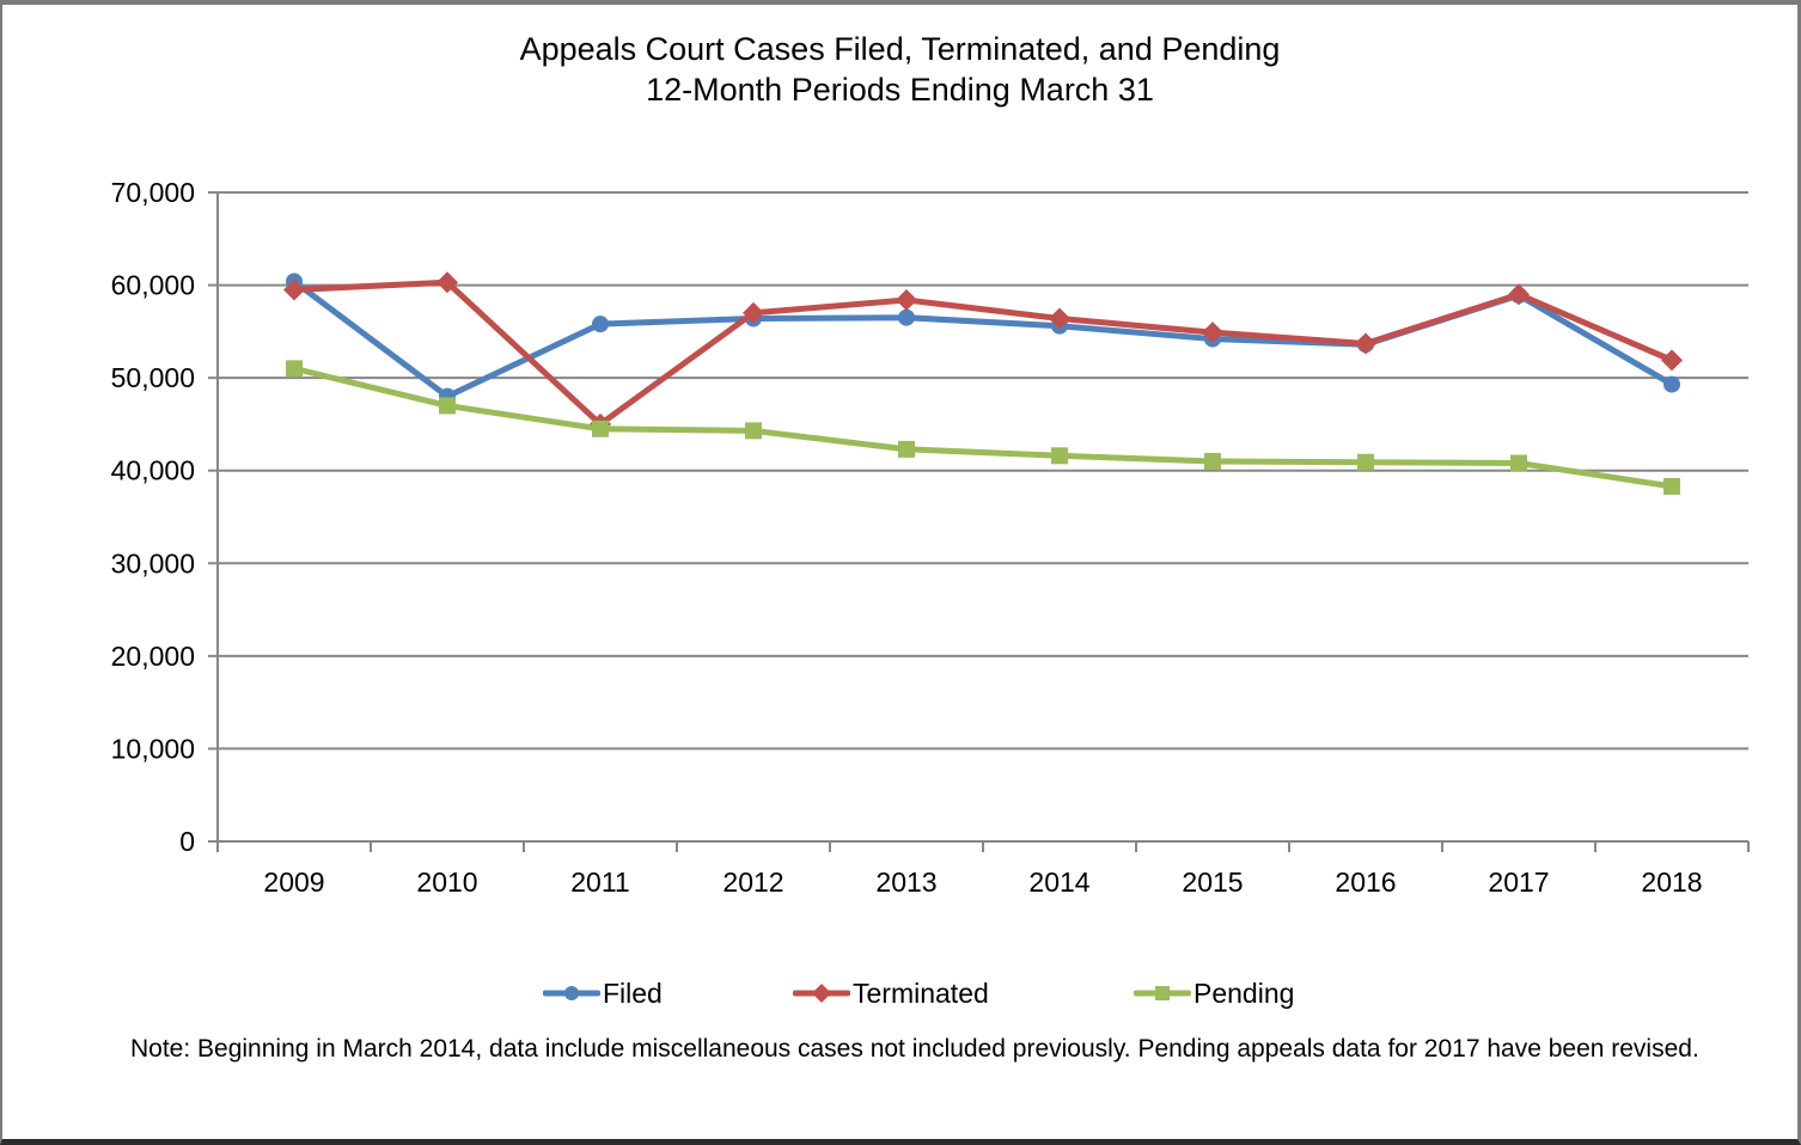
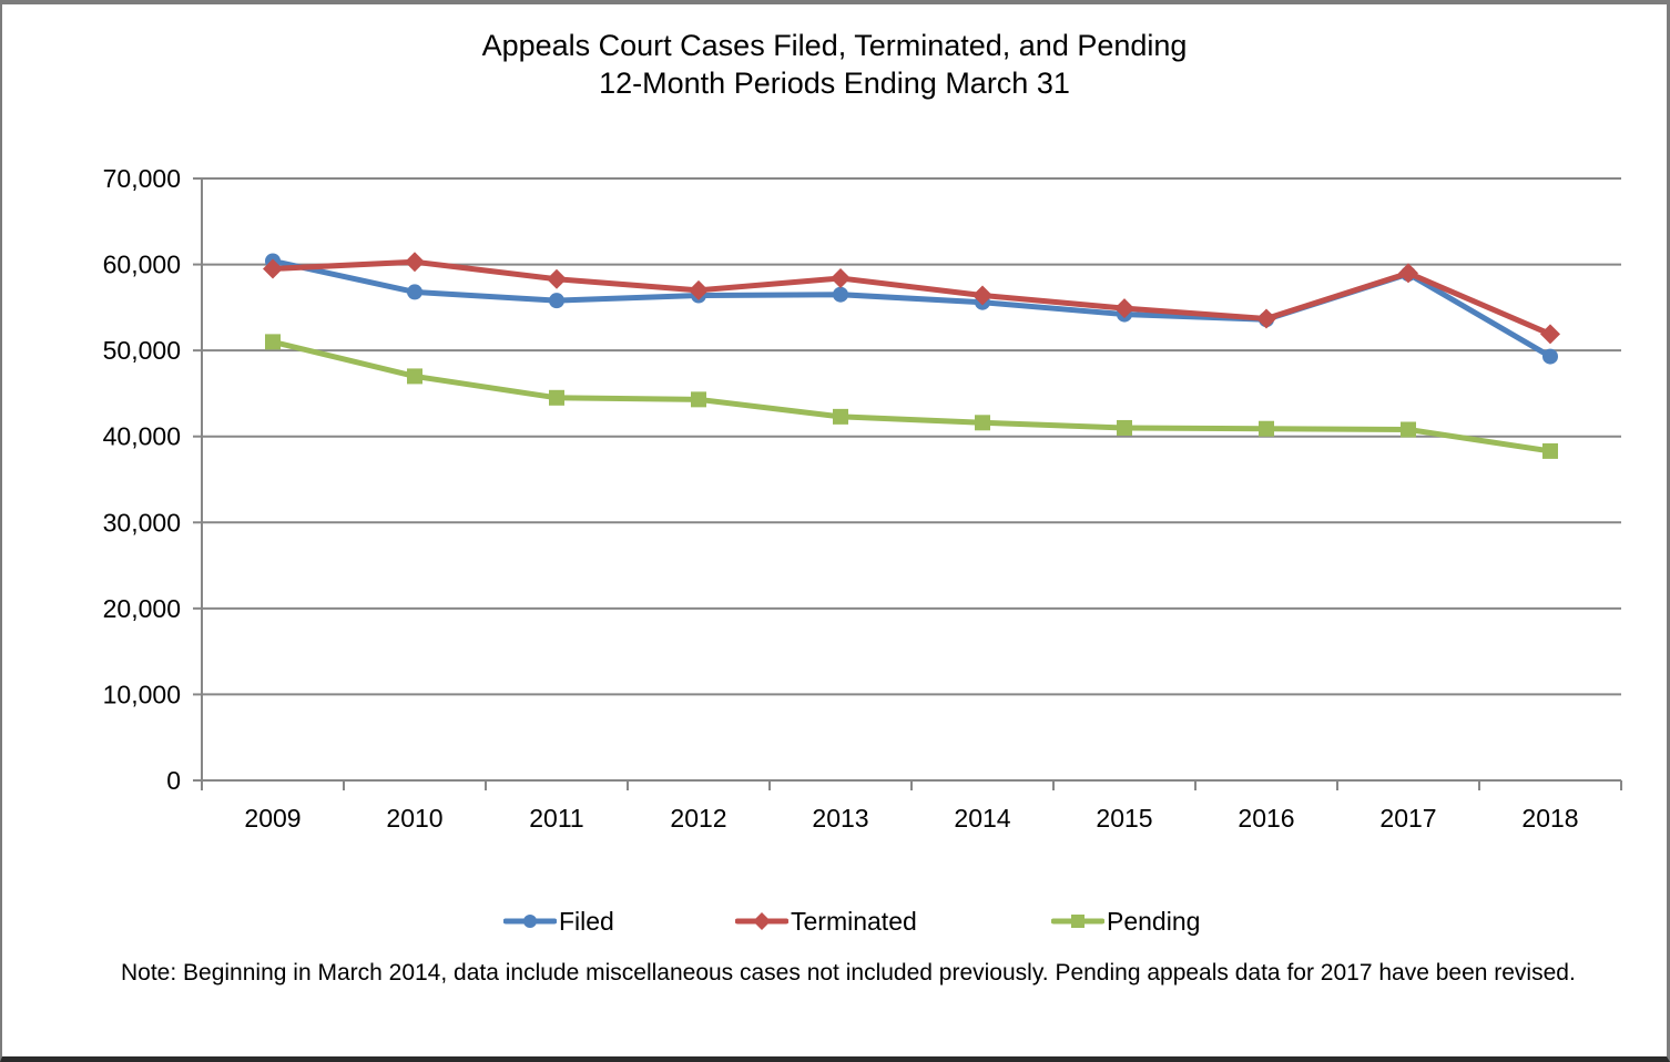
Filed/2010: 48000 -> 57000
Terminated/2011: 45000 -> 58000
